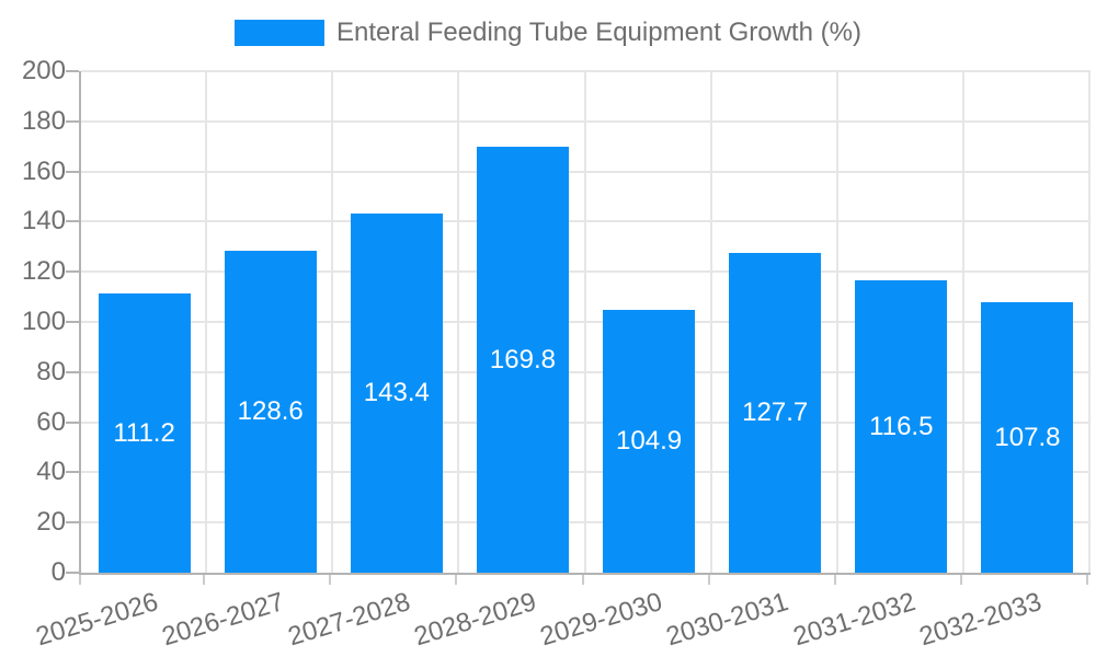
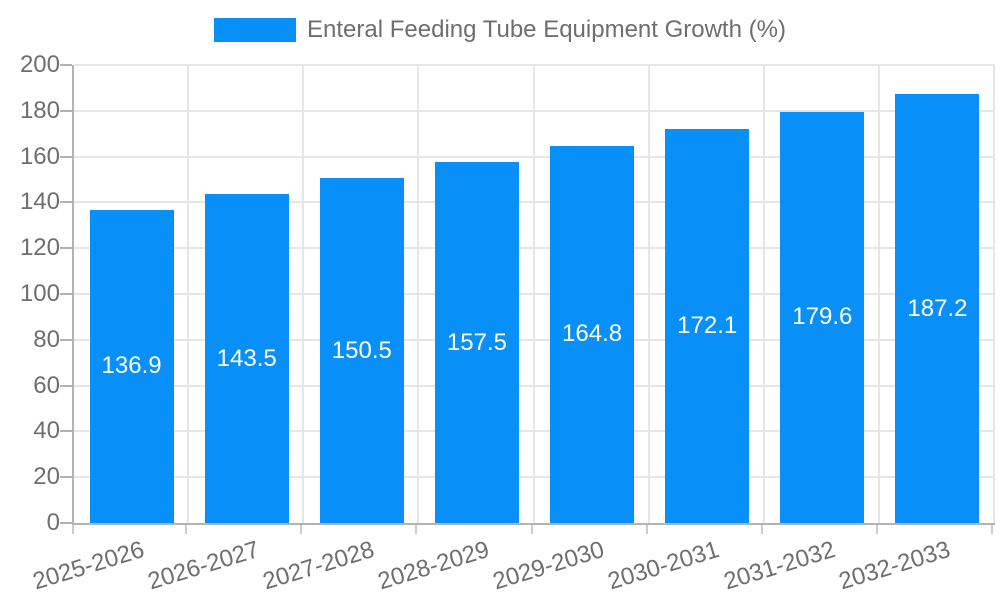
2025-2026: 111.2 -> 136.9
2026-2027: 128.6 -> 143.5
2027-2028: 143.4 -> 150.5
2028-2029: 169.8 -> 157.5
2029-2030: 104.9 -> 164.8
2030-2031: 127.7 -> 172.1
2031-2032: 116.5 -> 179.6
2032-2033: 107.8 -> 187.2
